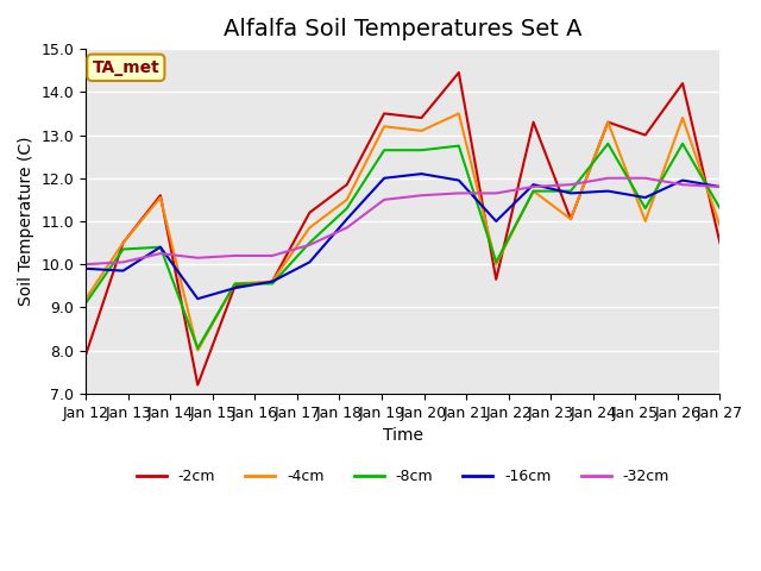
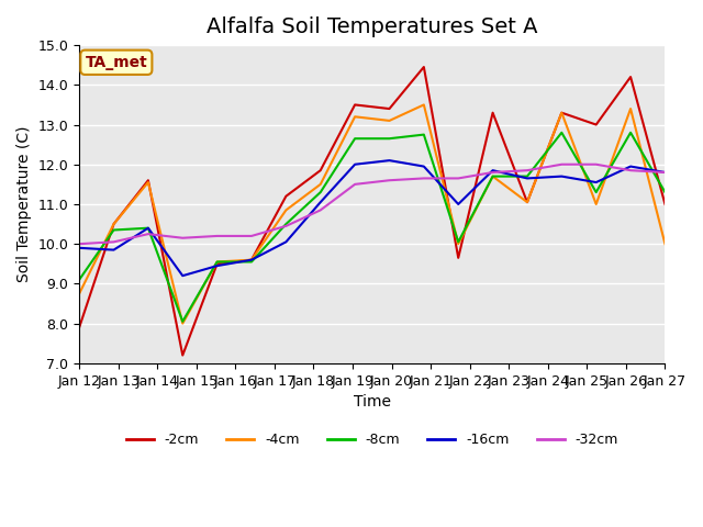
-4cm/Jan 12: 9.20 -> 8.75
-2cm/Jan 27: 10.50 -> 11.00
-4cm/Jan 27: 10.90 -> 10.00
